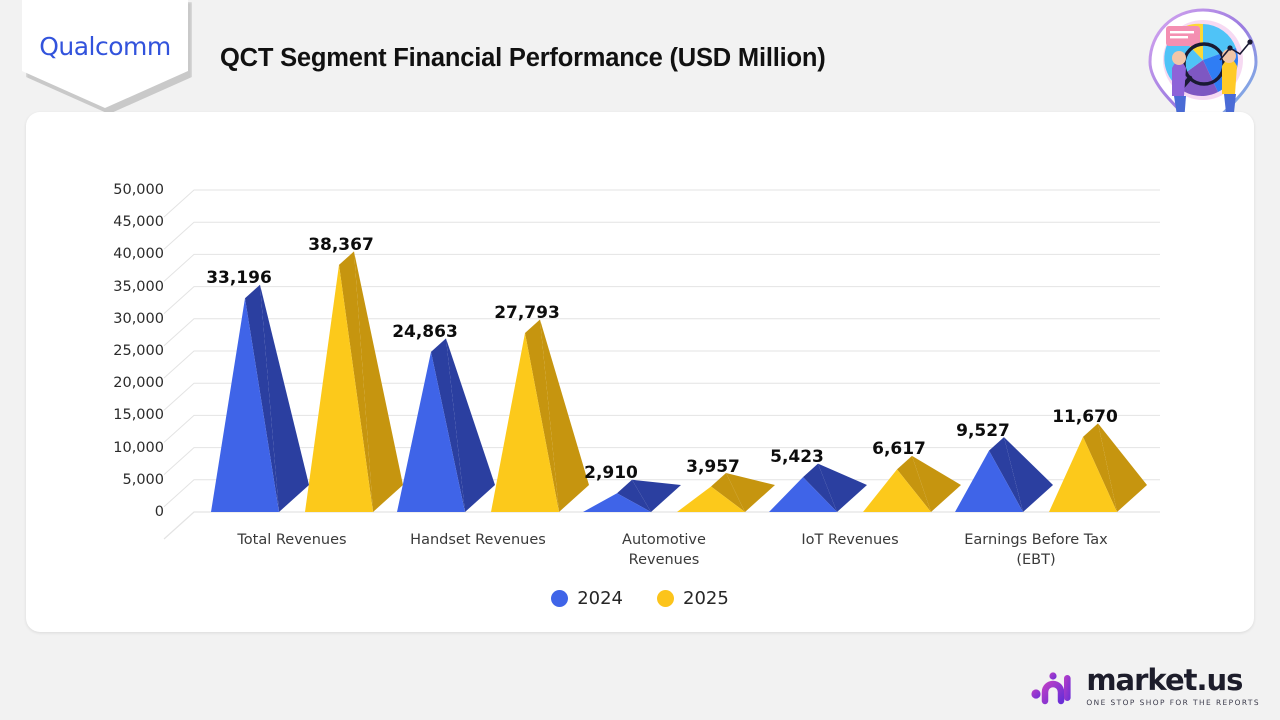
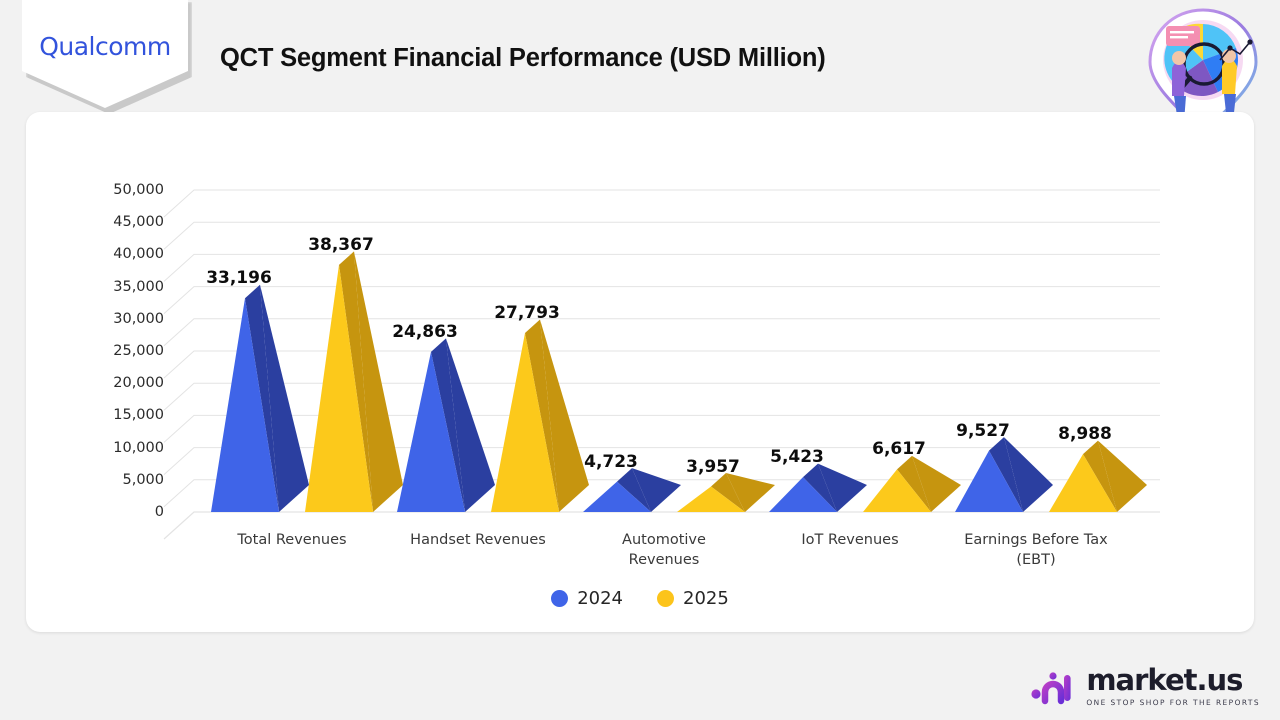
2024/Automotive Revenues: 2,910 -> 4,723
2025/Earnings Before Tax (EBT): 11,670 -> 8,988
